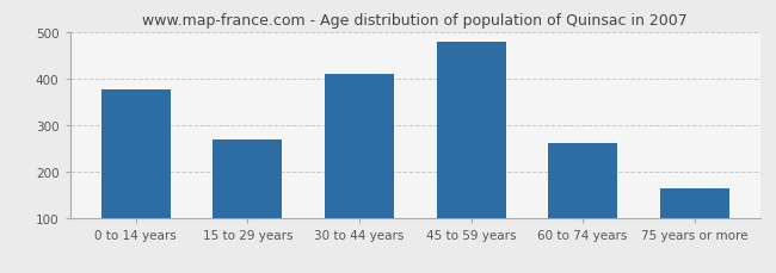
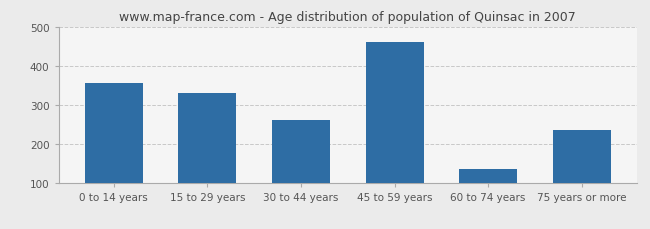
0 to 14 years: 375 -> 355
15 to 29 years: 270 -> 330
30 to 44 years: 410 -> 260
45 to 59 years: 478 -> 460
60 to 74 years: 260 -> 135
75 years or more: 165 -> 235
